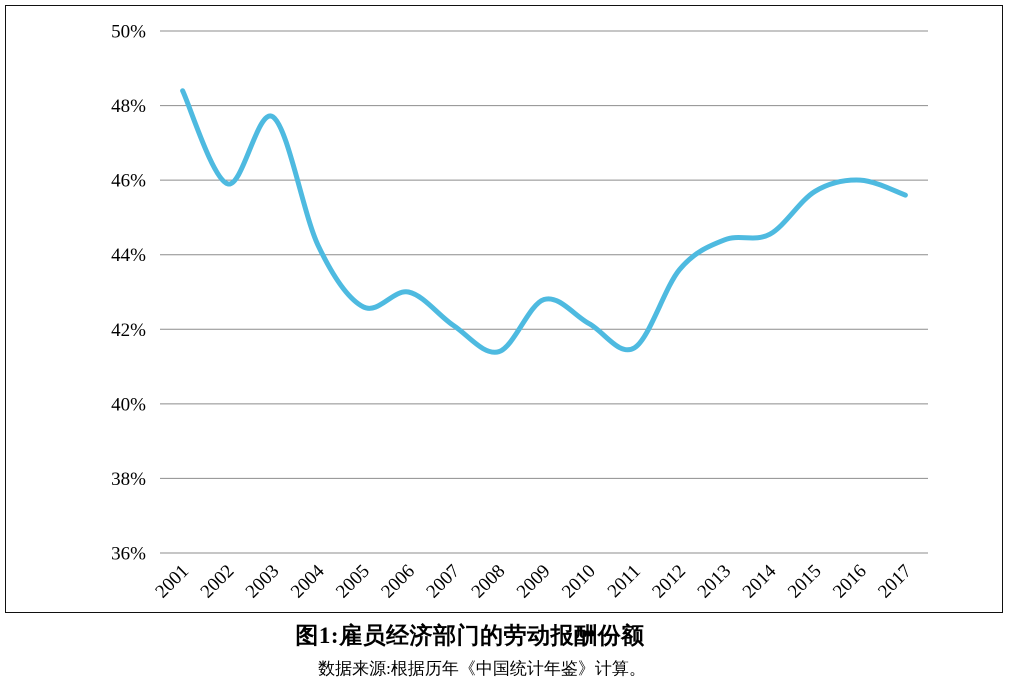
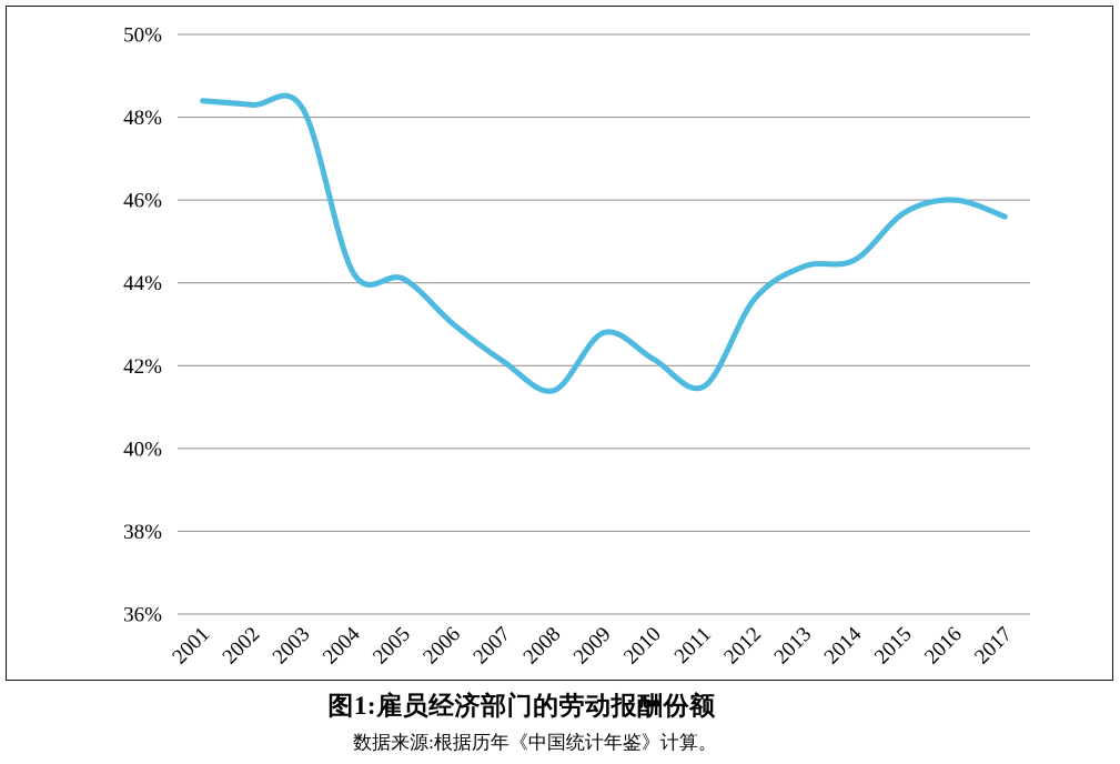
2002: 45.9% -> 48.3%
2003: 47.7% -> 48.2%
2005: 42.6% -> 44.1%
